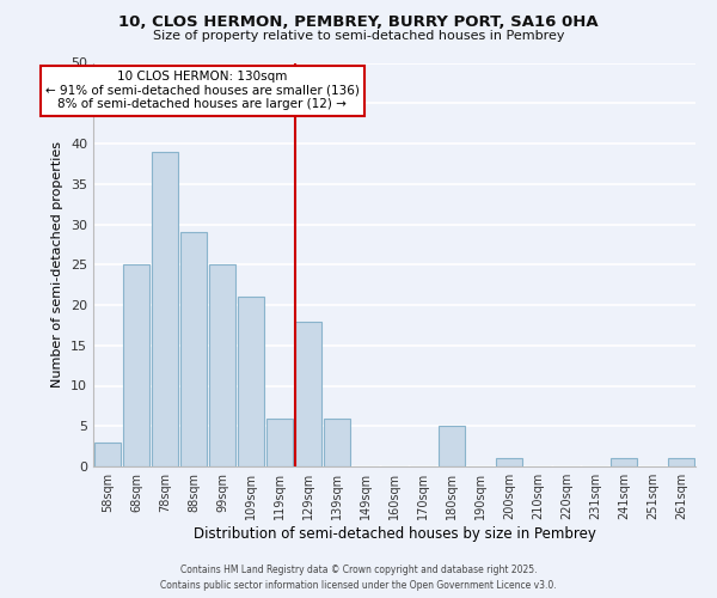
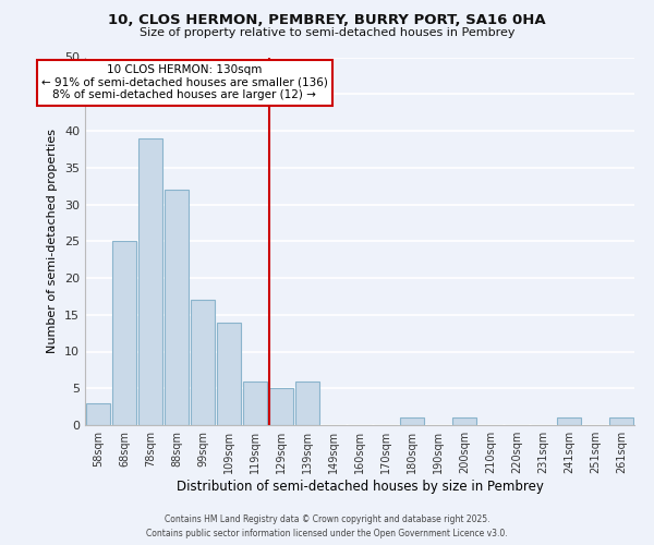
88sqm: 29 -> 32
99sqm: 25 -> 17
109sqm: 21 -> 14
129sqm: 18 -> 5
180sqm: 5 -> 1
